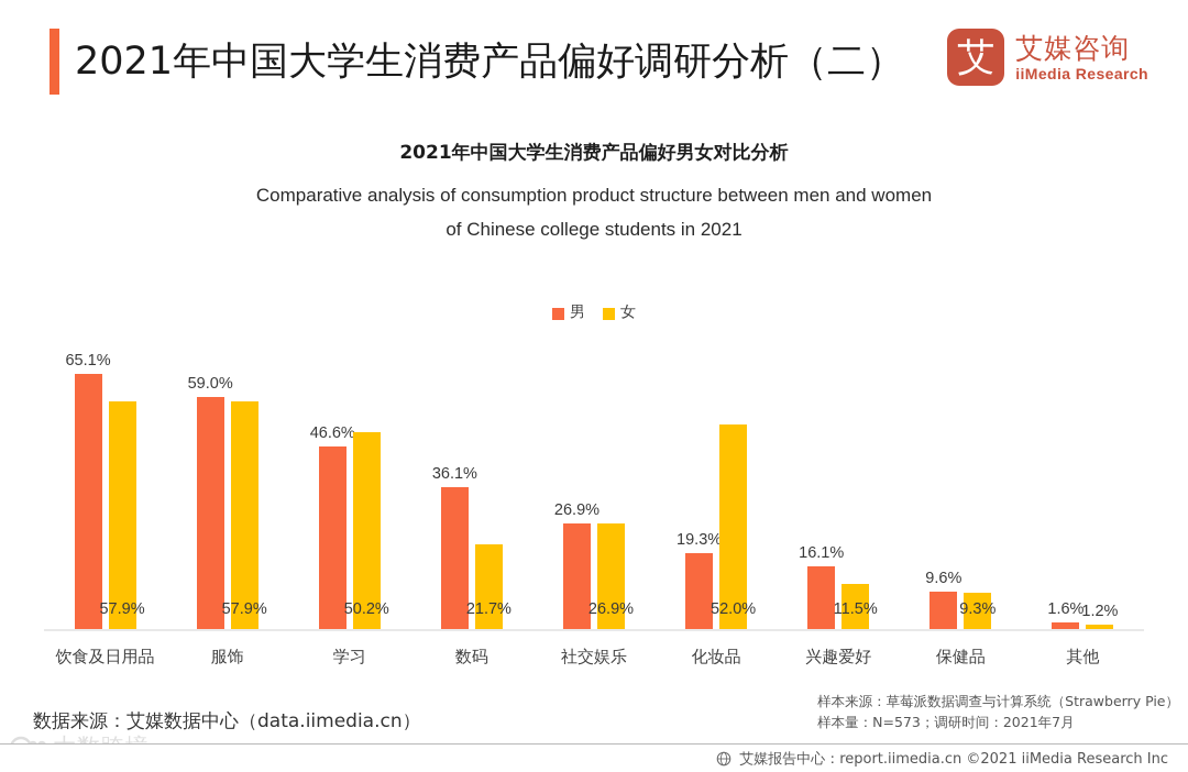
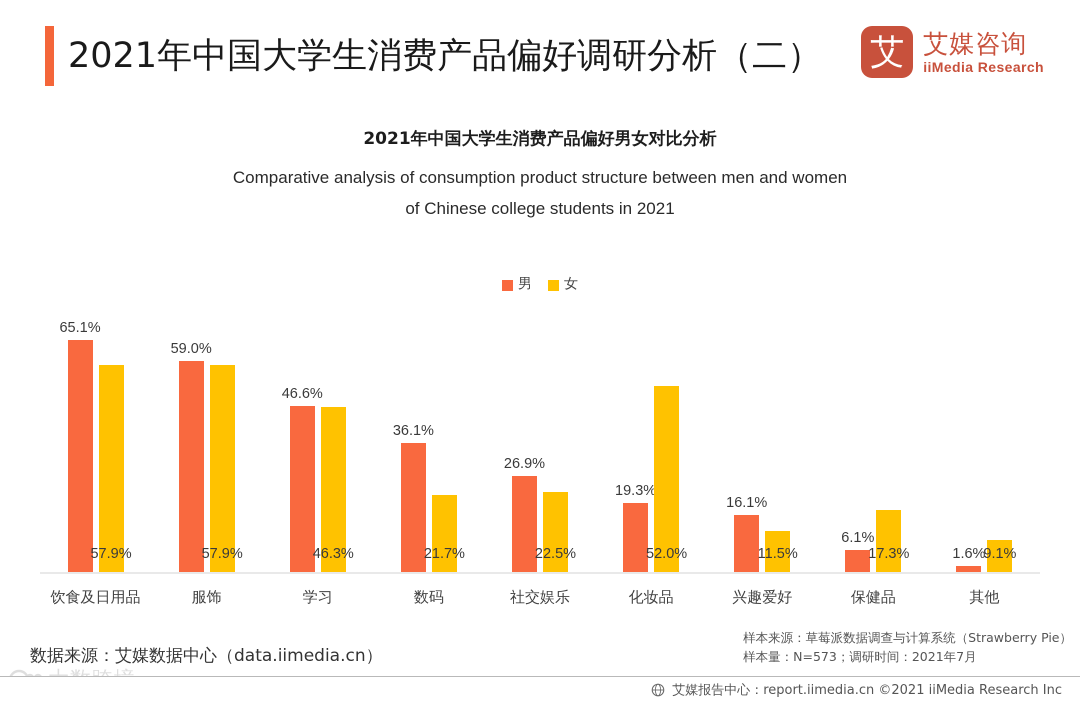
女/学习: 50.2% -> 46.3%
女/社交娱乐: 26.9% -> 22.5%
男/保健品: 9.6% -> 6.1%
女/保健品: 9.3% -> 17.3%
女/其他: 1.2% -> 9.1%
